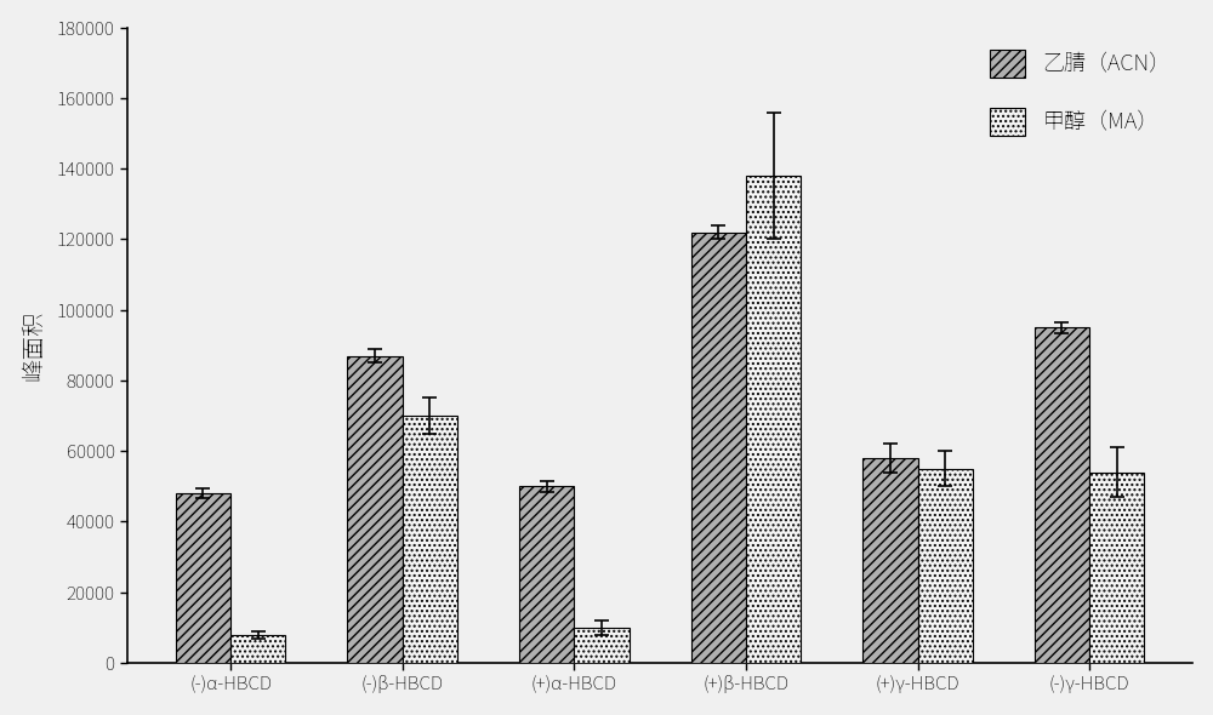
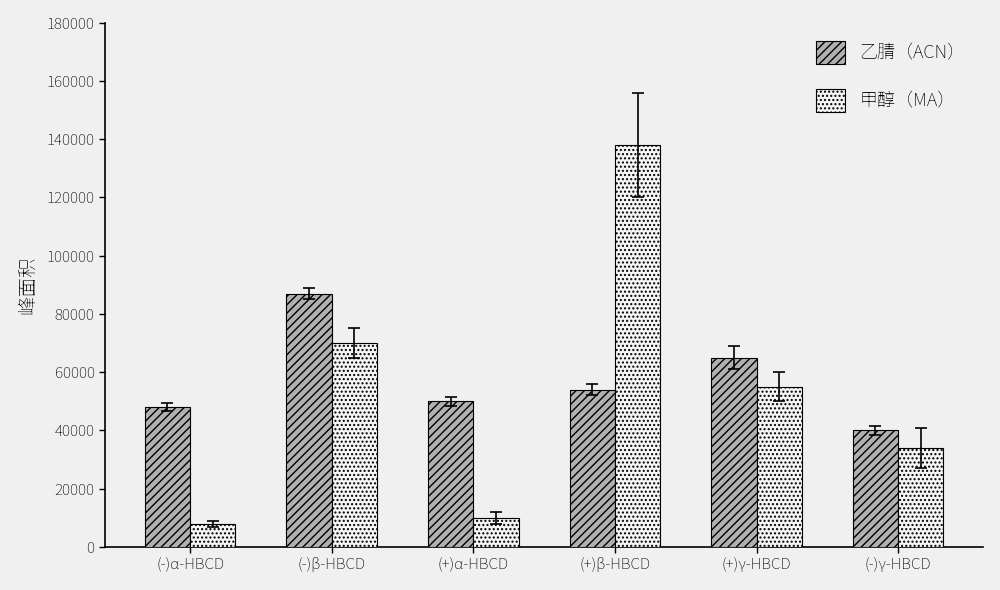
乙腈（ACN）/(+)β-HBCD: 122000 -> 54000
乙腈（ACN）/(+)γ-HBCD: 58000 -> 65000
乙腈（ACN）/(-)γ-HBCD: 95000 -> 40000
甲醇（MA）/(-)γ-HBCD: 54000 -> 34000
